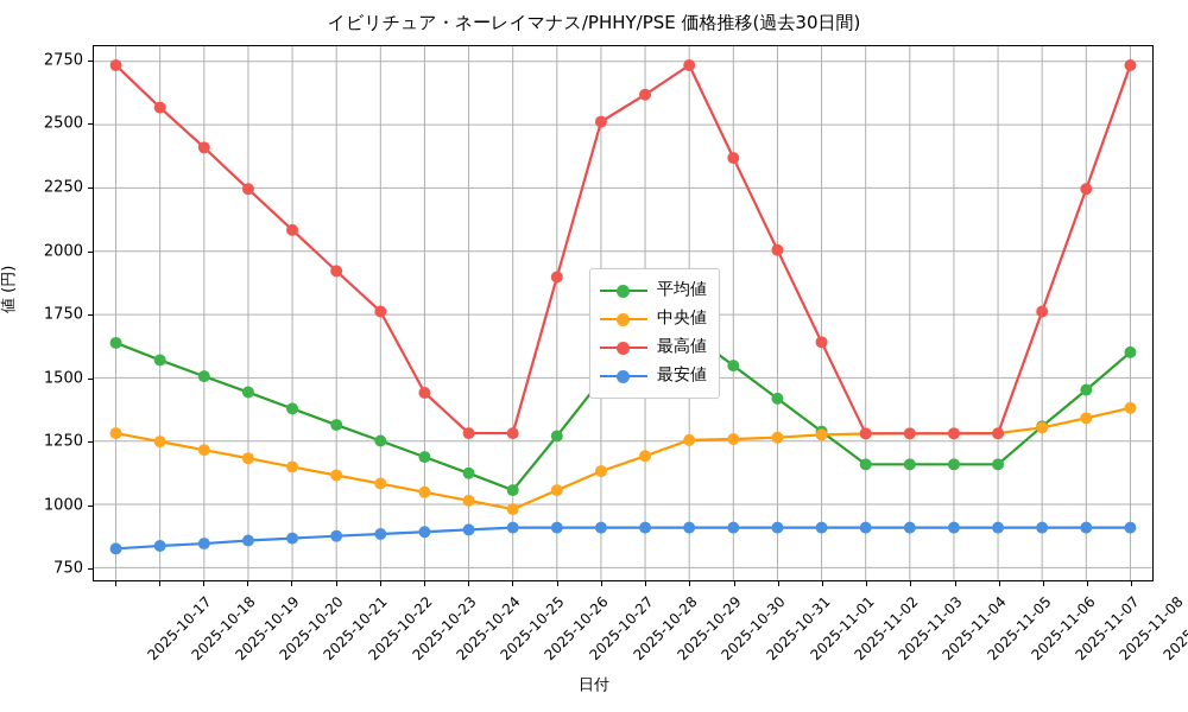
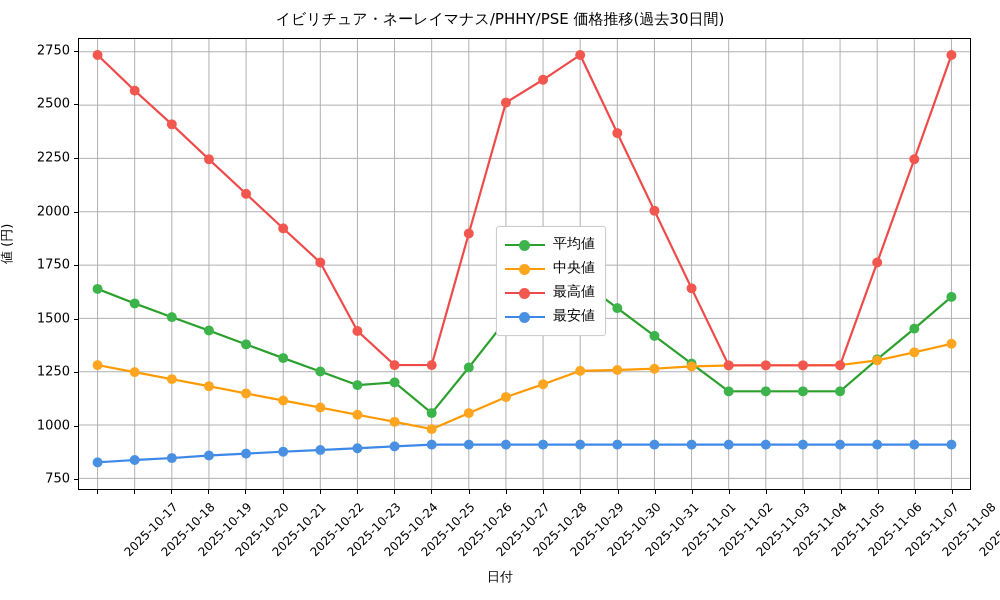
平均値/2025-10-25: 1120 -> 1200
